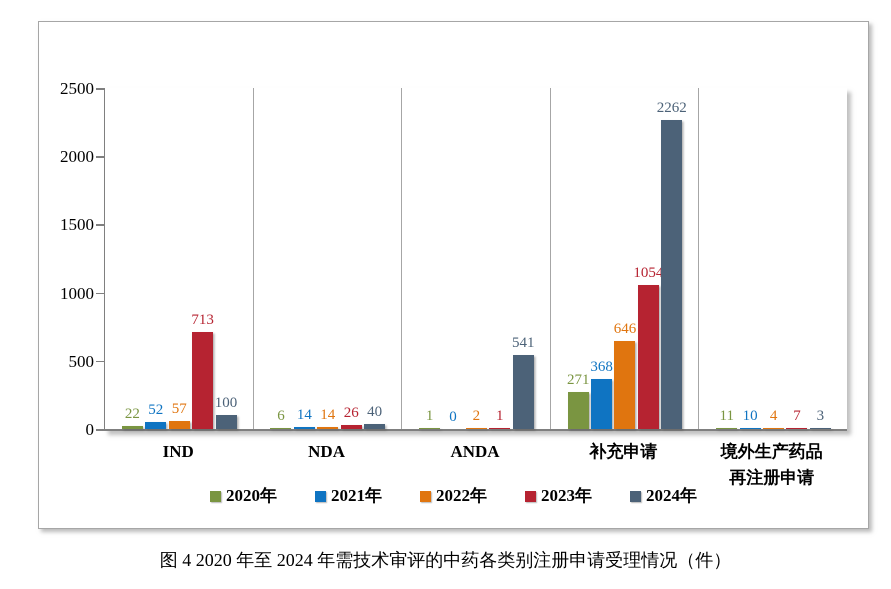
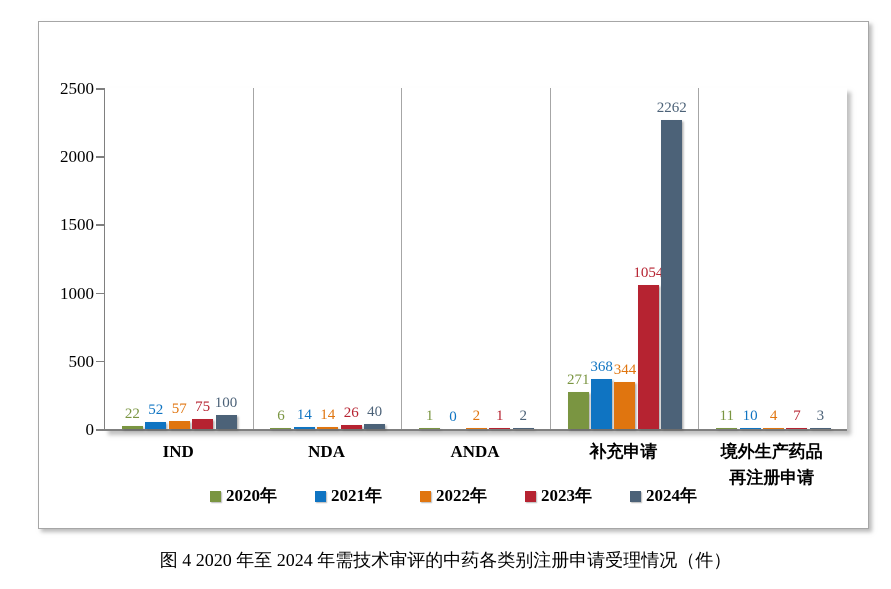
2023年/IND: 713 -> 75
2024年/ANDA: 541 -> 2
2022年/补充申请: 646 -> 344
